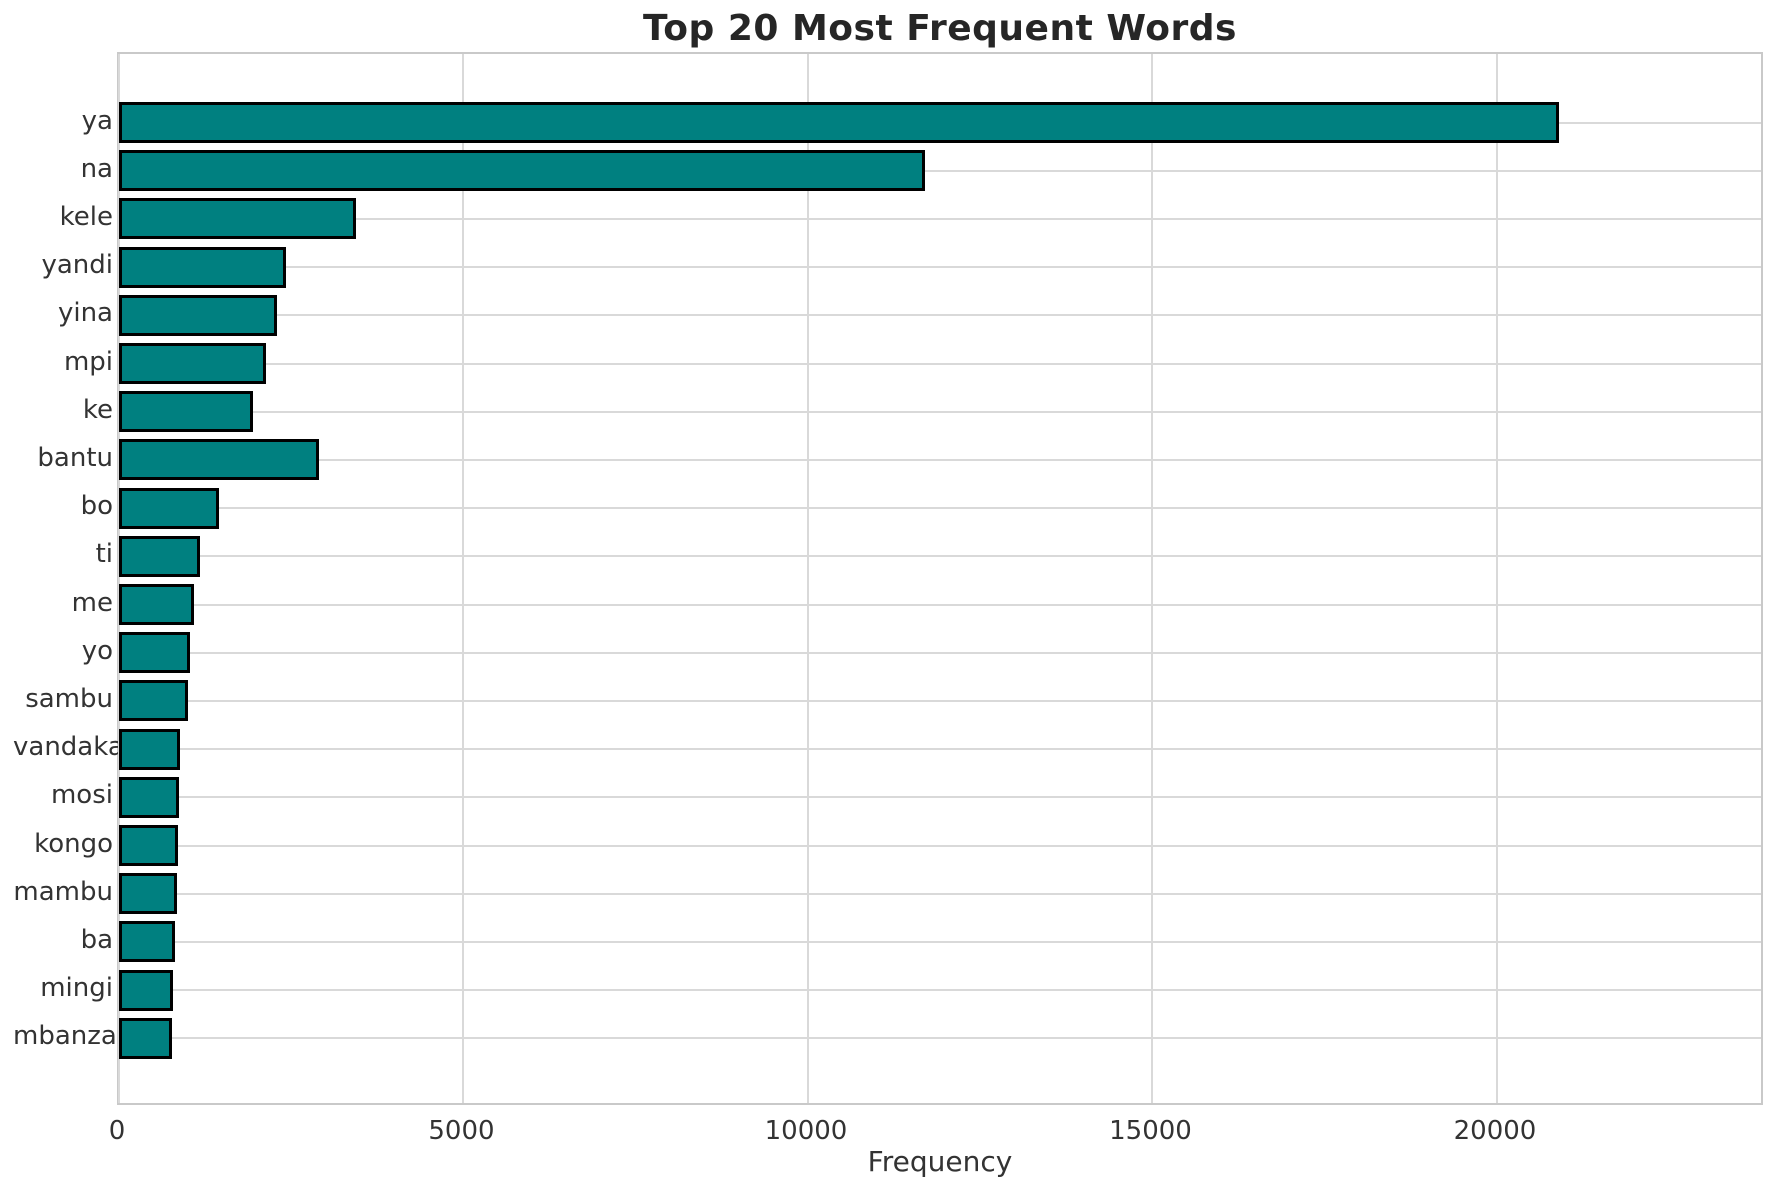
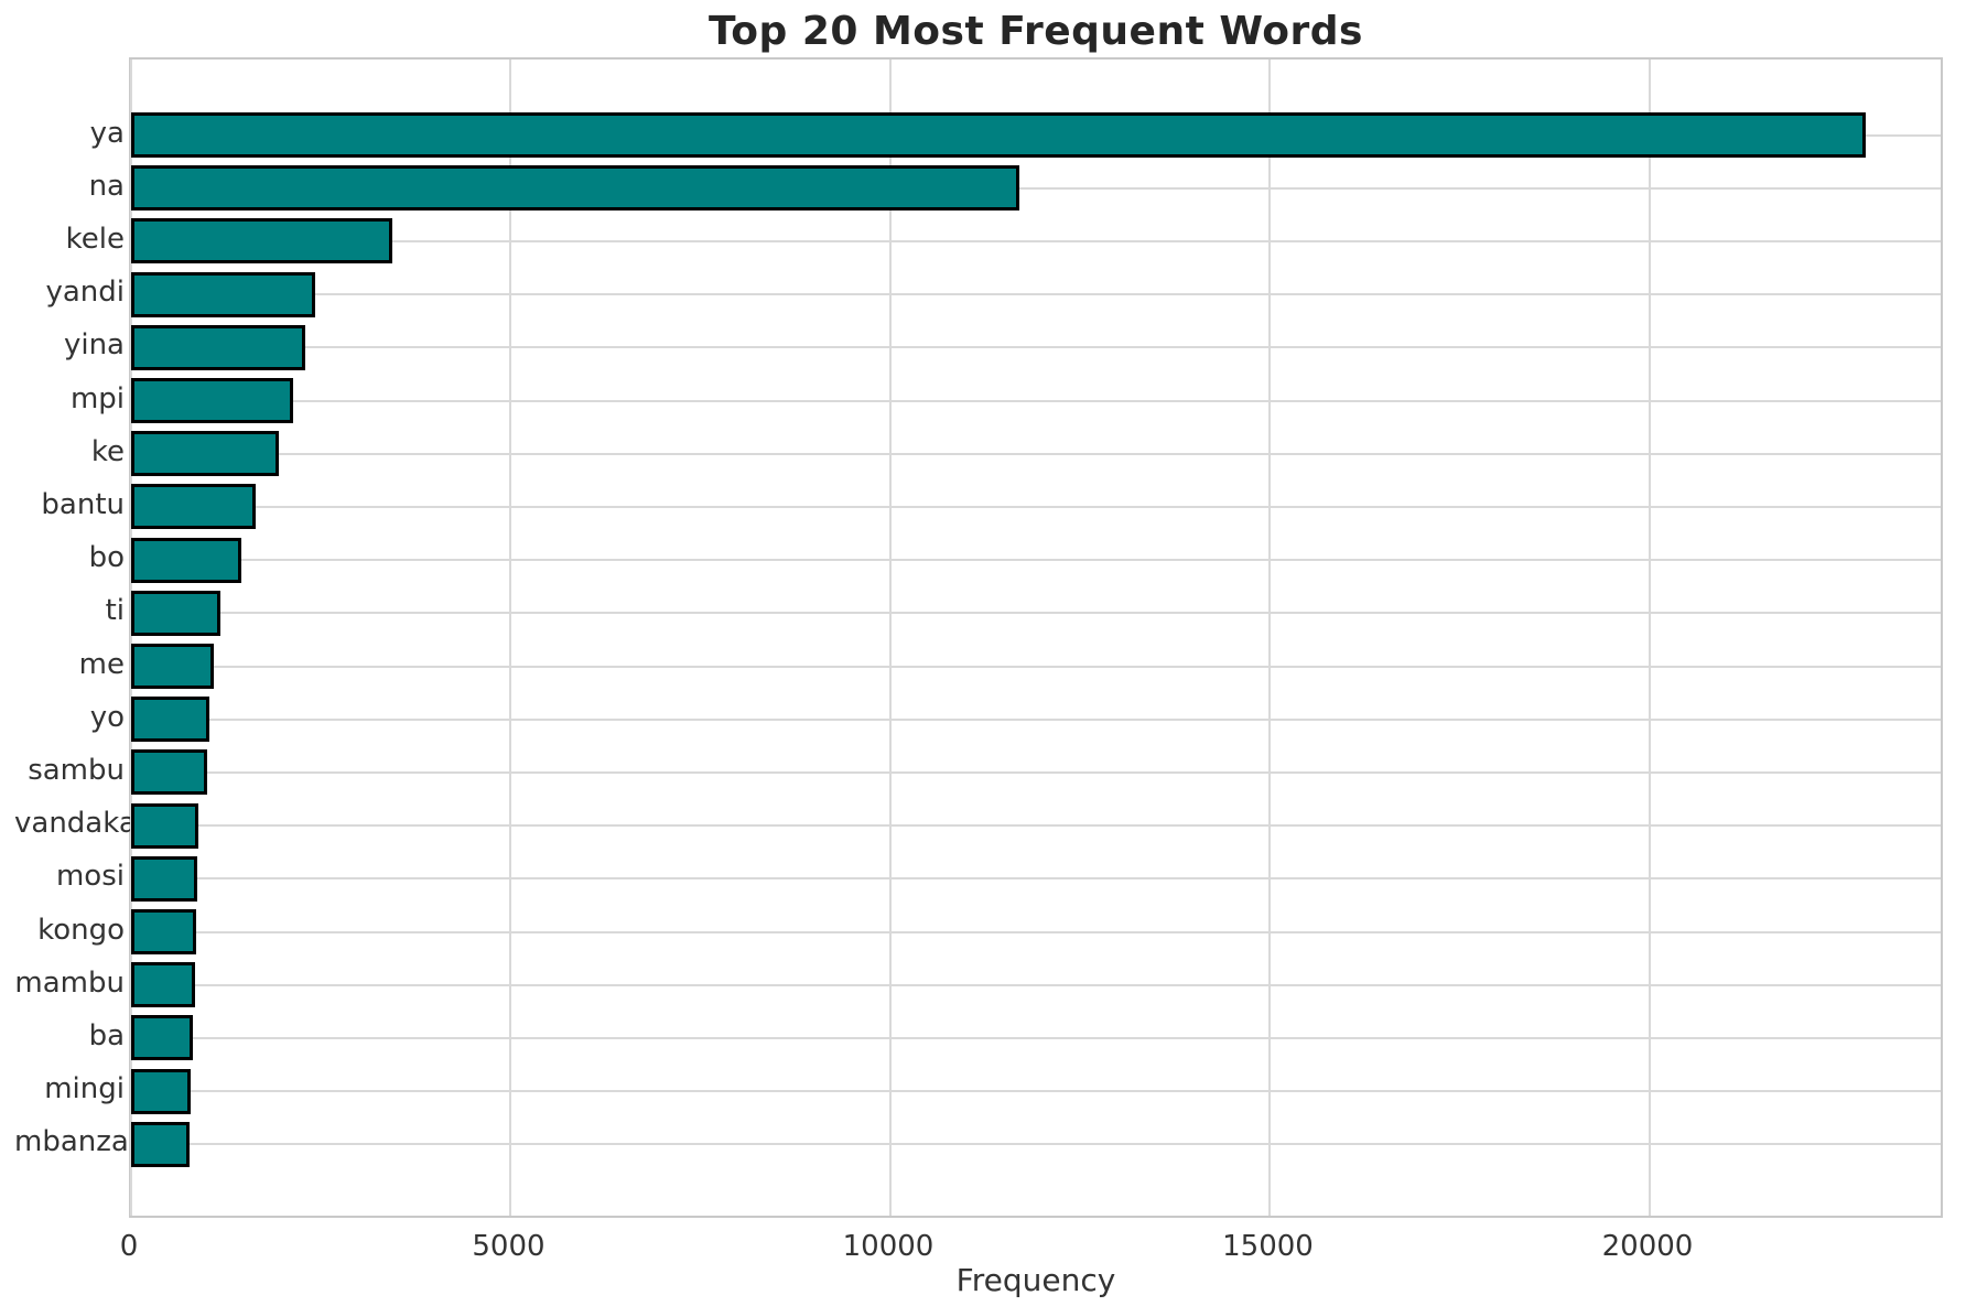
ya: 20900 -> 22800
bantu: 2900 -> 1600
